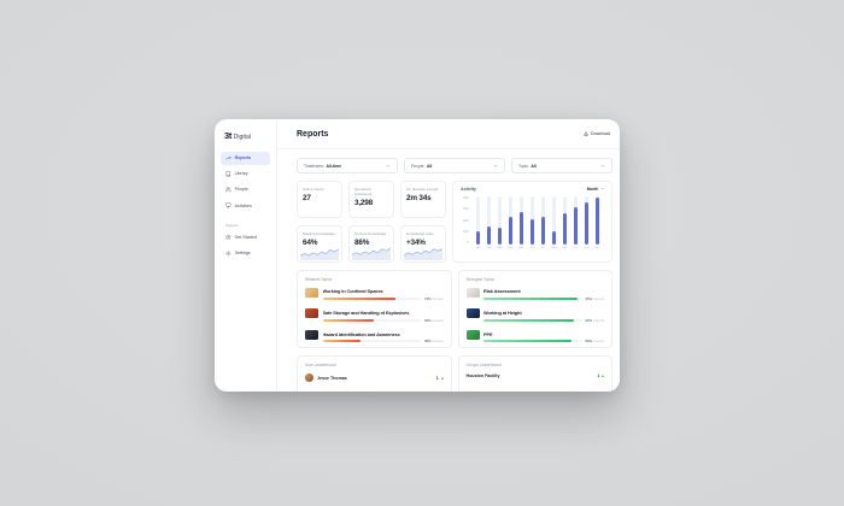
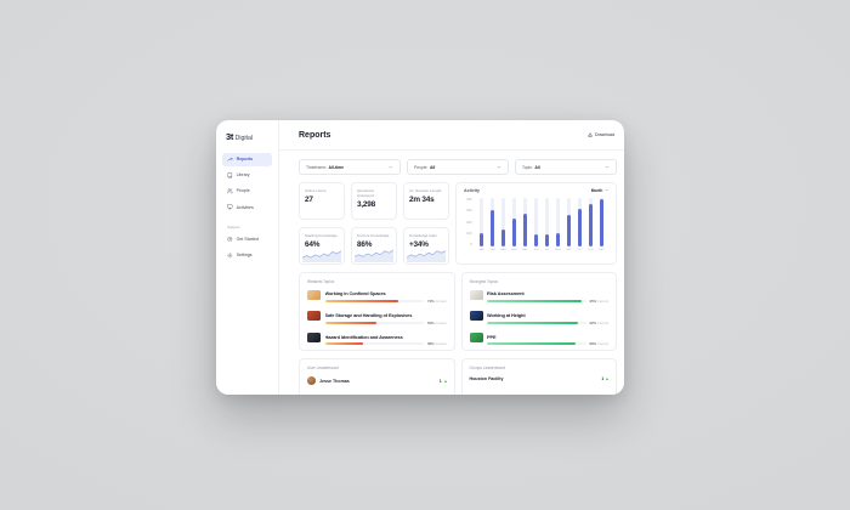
FEB: 200 -> 300
JUN: 200 -> 100
JUL: 200 -> 100
